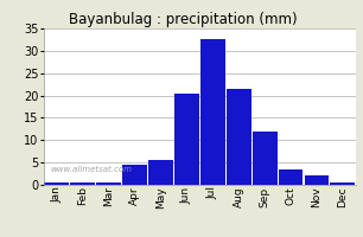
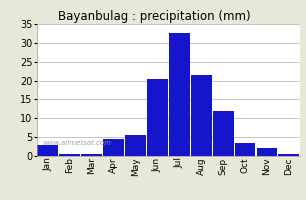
Jan: 0.5 -> 3.0
